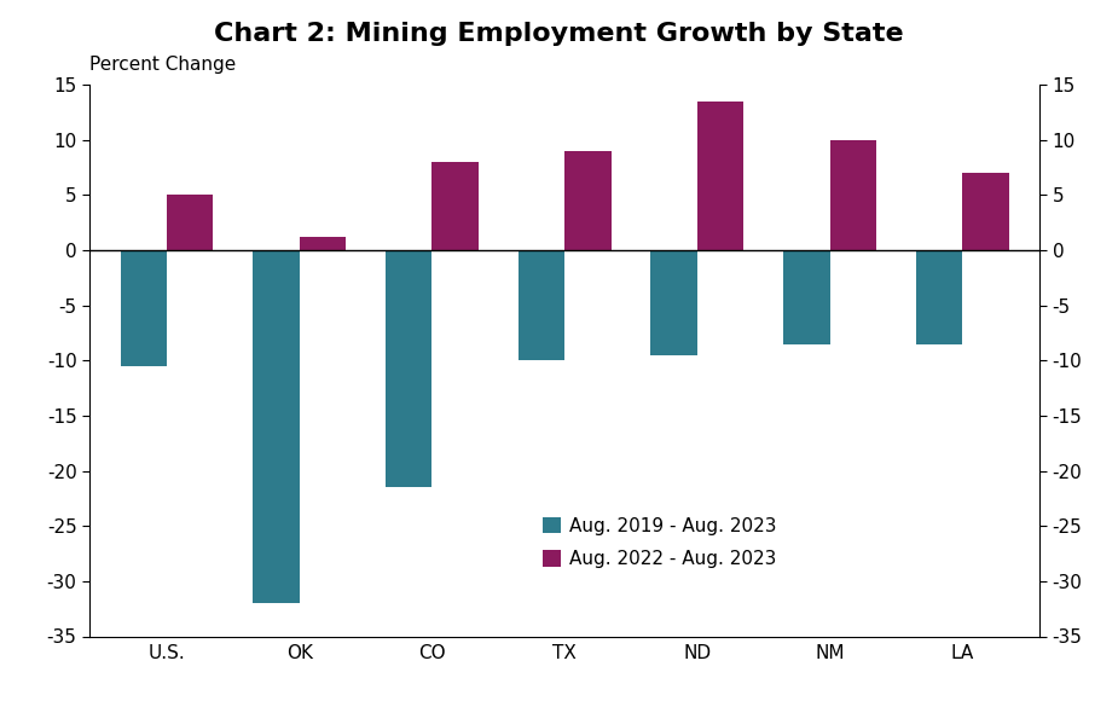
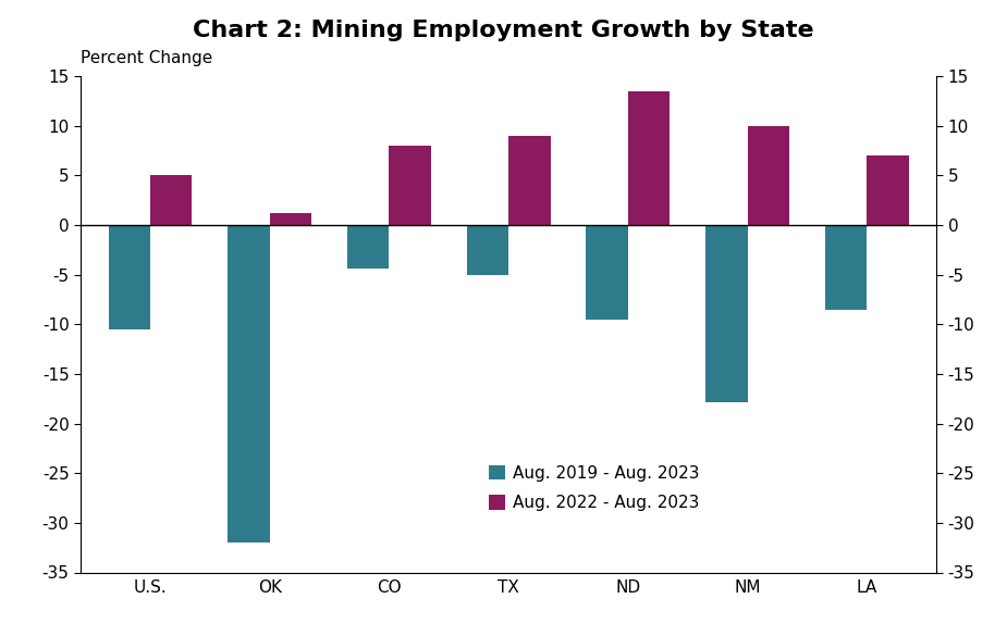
Aug. 2019 - Aug. 2023/CO: -21.5 -> -4.4
Aug. 2019 - Aug. 2023/TX: -10.0 -> -5.0
Aug. 2019 - Aug. 2023/NM: -8.5 -> -17.8
